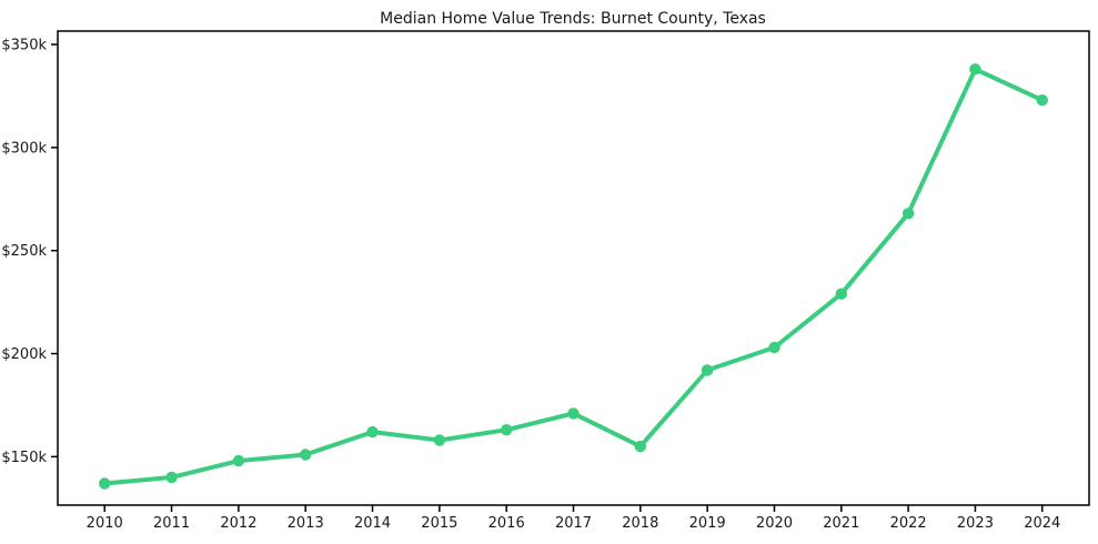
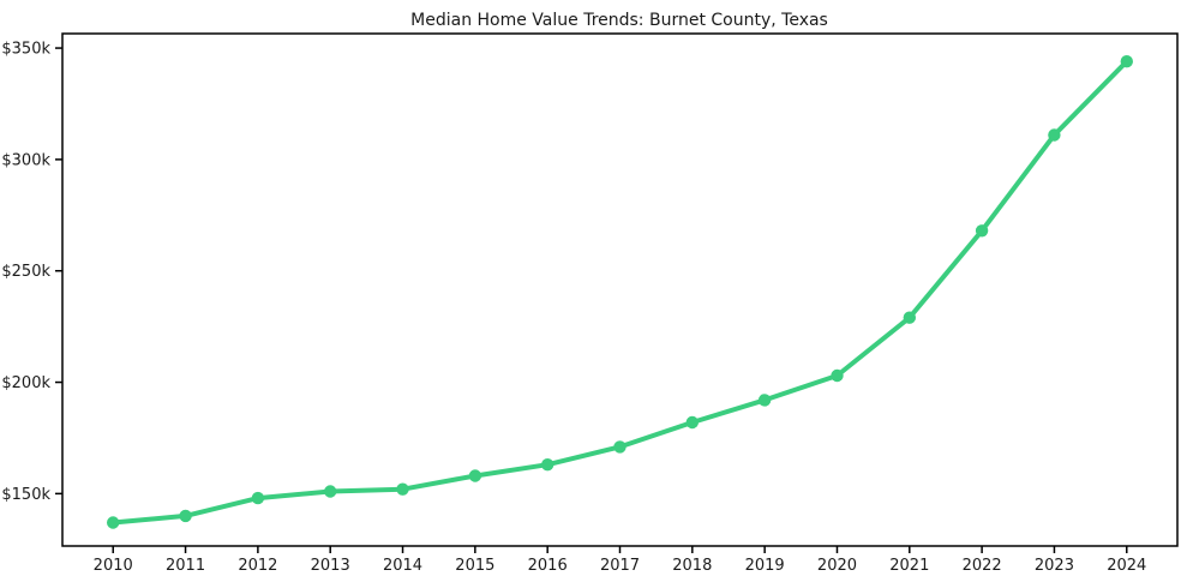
2014: $162k -> $152k
2018: $155k -> $182k
2023: $338k -> $311k
2024: $323k -> $344k
